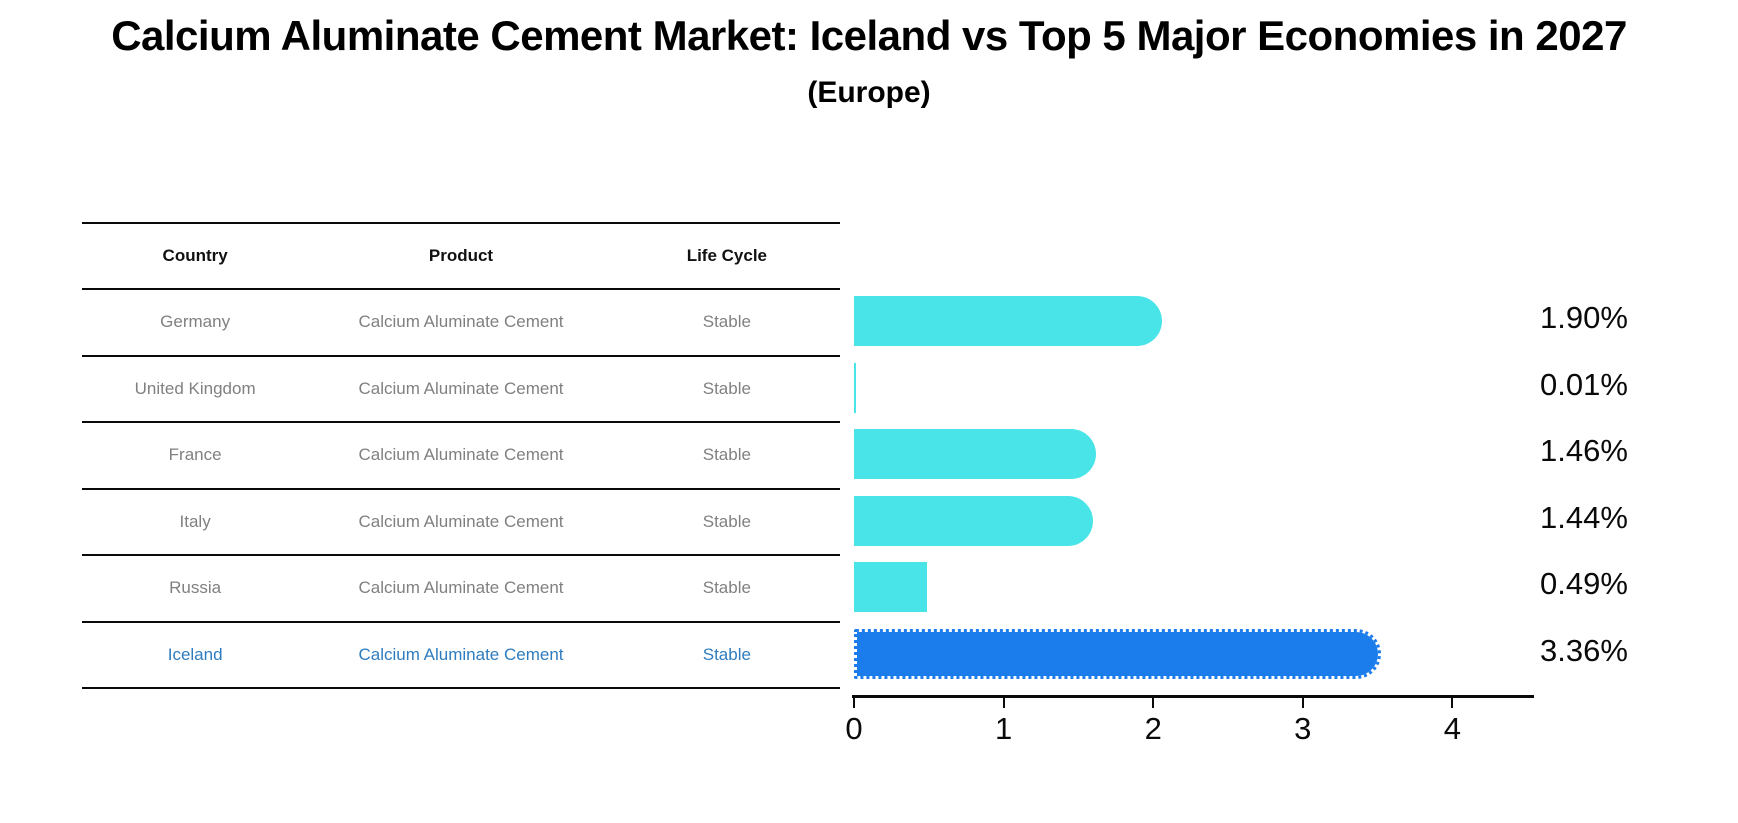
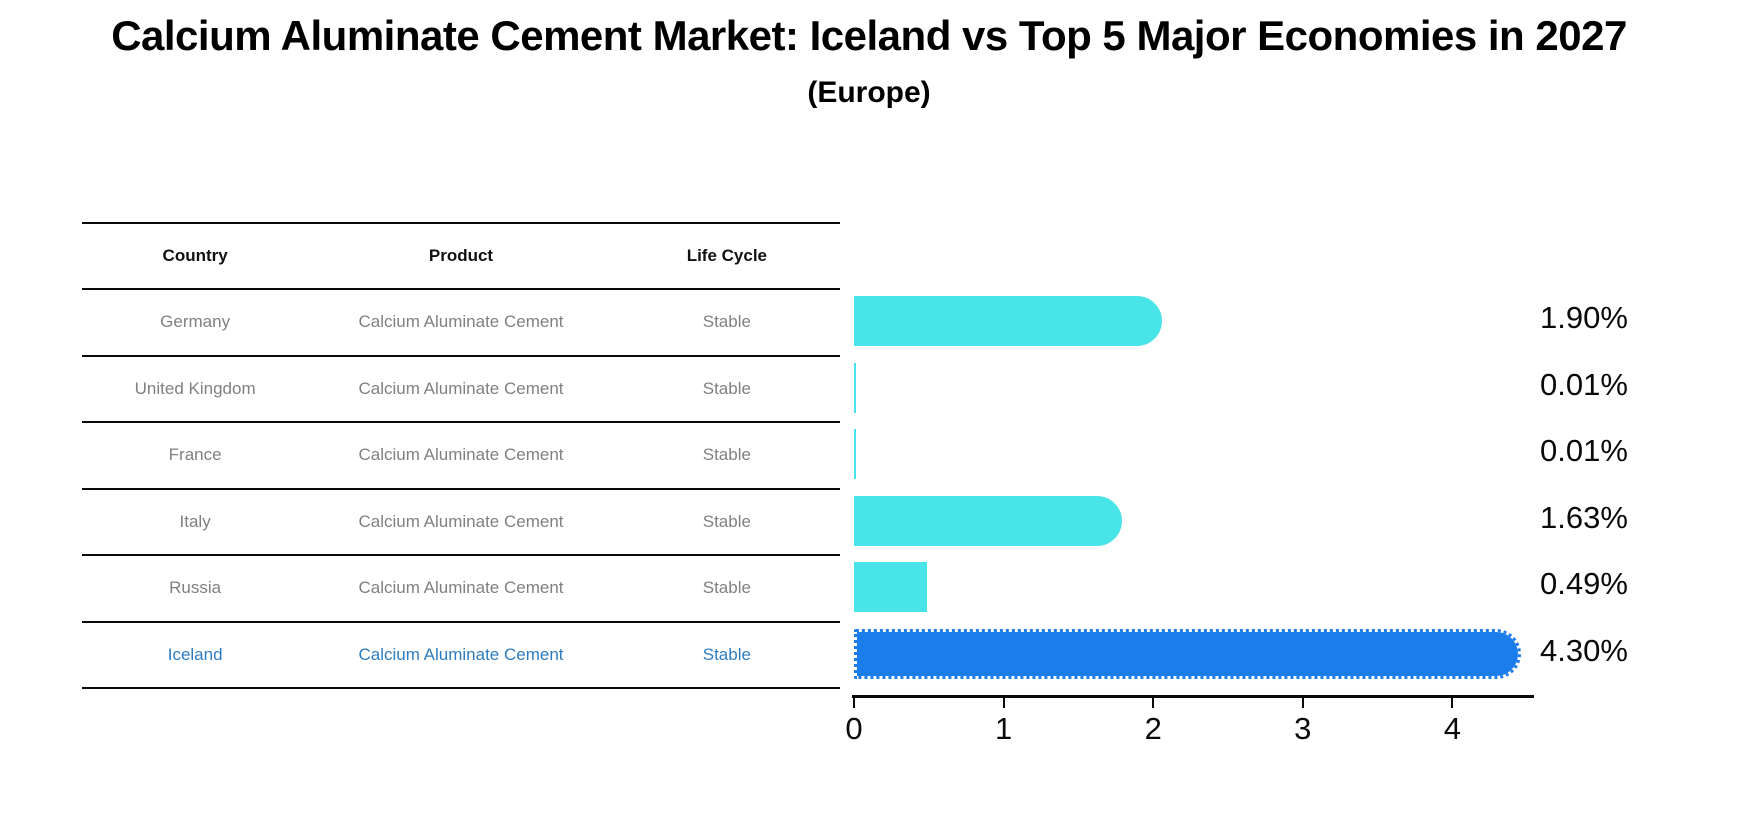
France: 1.46% -> 0.01%
Italy: 1.44% -> 1.63%
Iceland: 3.36% -> 4.30%
